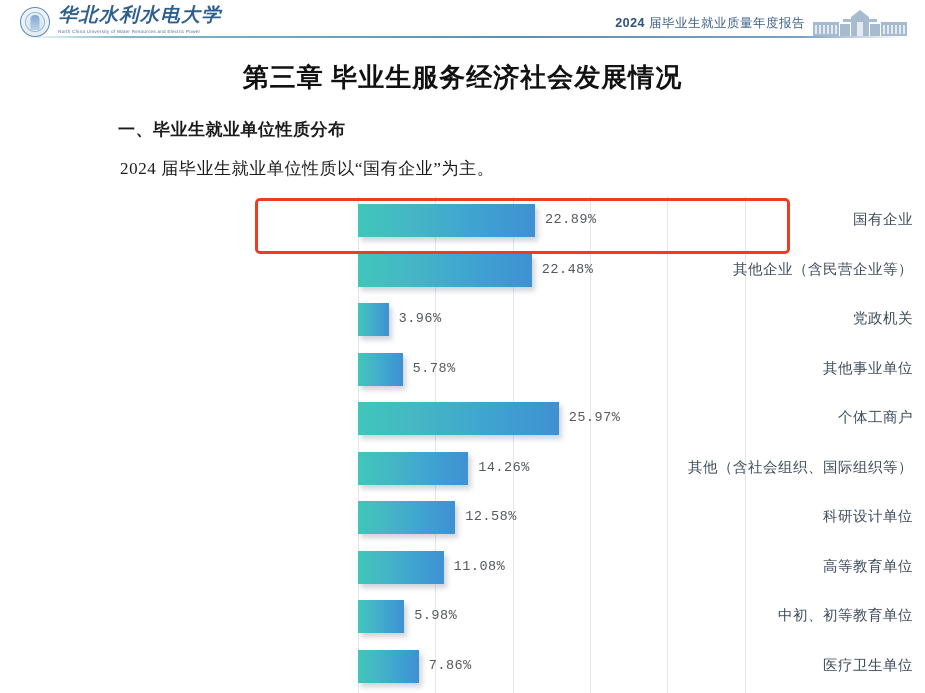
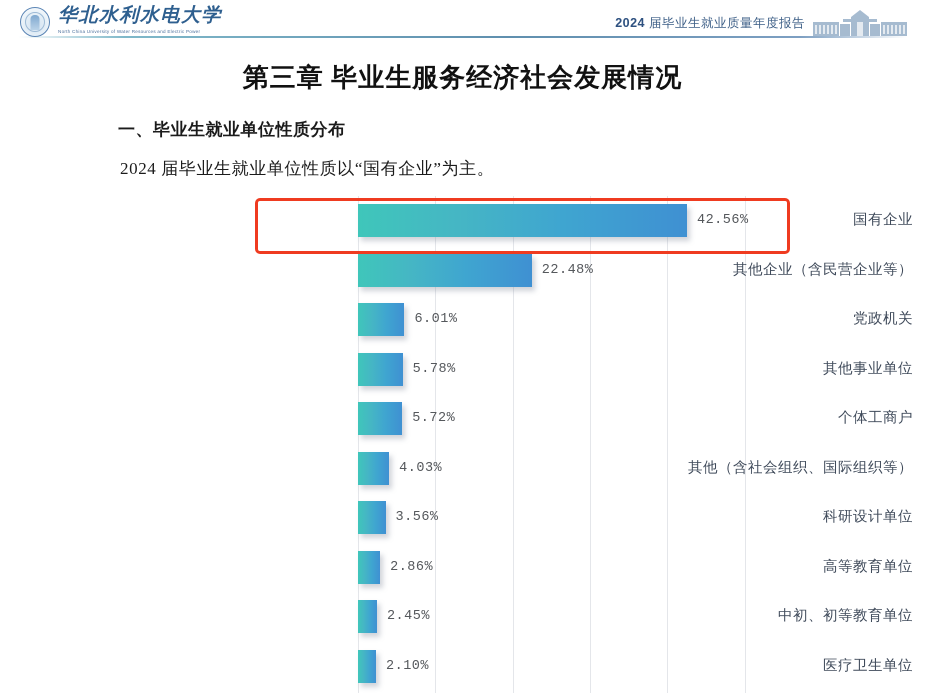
国有企业: 22.89% -> 42.56%
党政机关: 3.96% -> 6.01%
个体工商户: 25.97% -> 5.72%
其他（含社会组织、国际组织等）: 14.26% -> 4.03%
科研设计单位: 12.58% -> 3.56%
高等教育单位: 11.08% -> 2.86%
中初、初等教育单位: 5.98% -> 2.45%
医疗卫生单位: 7.86% -> 2.10%
